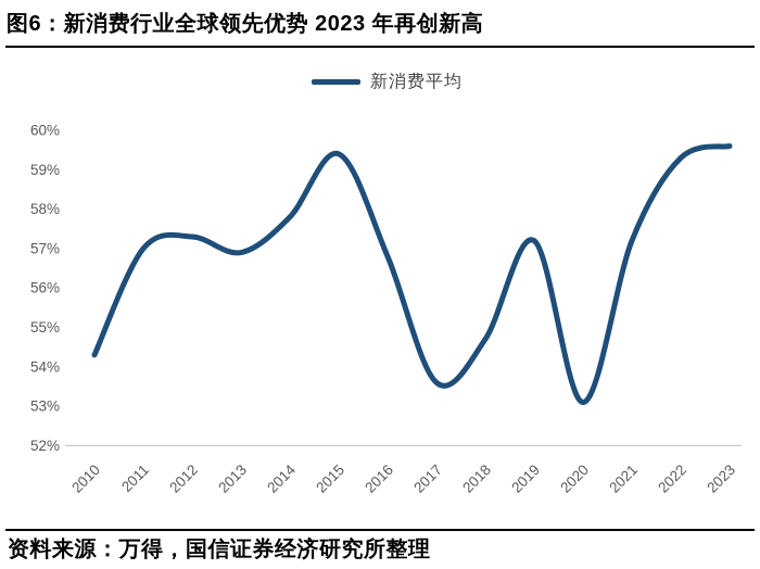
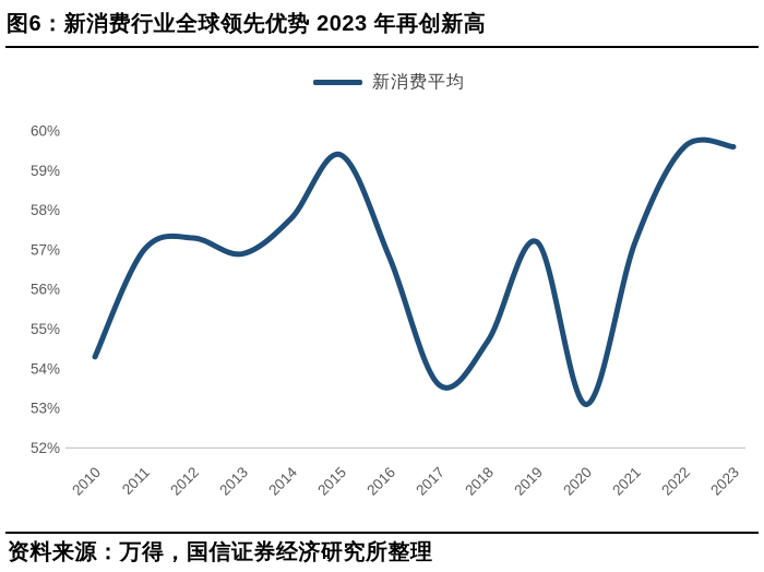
2022: 59.3% -> 59.6%
